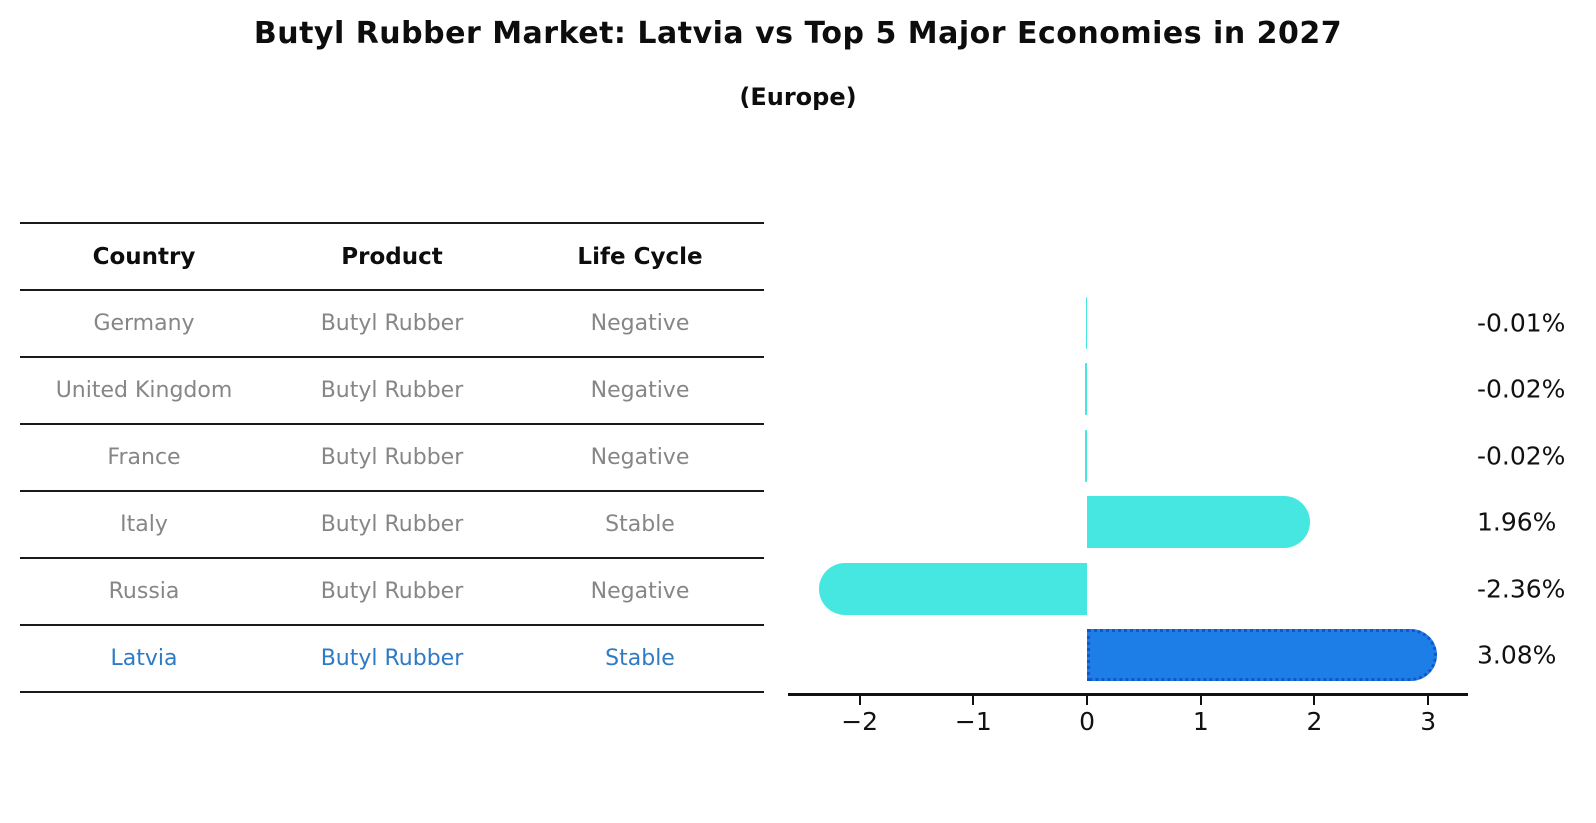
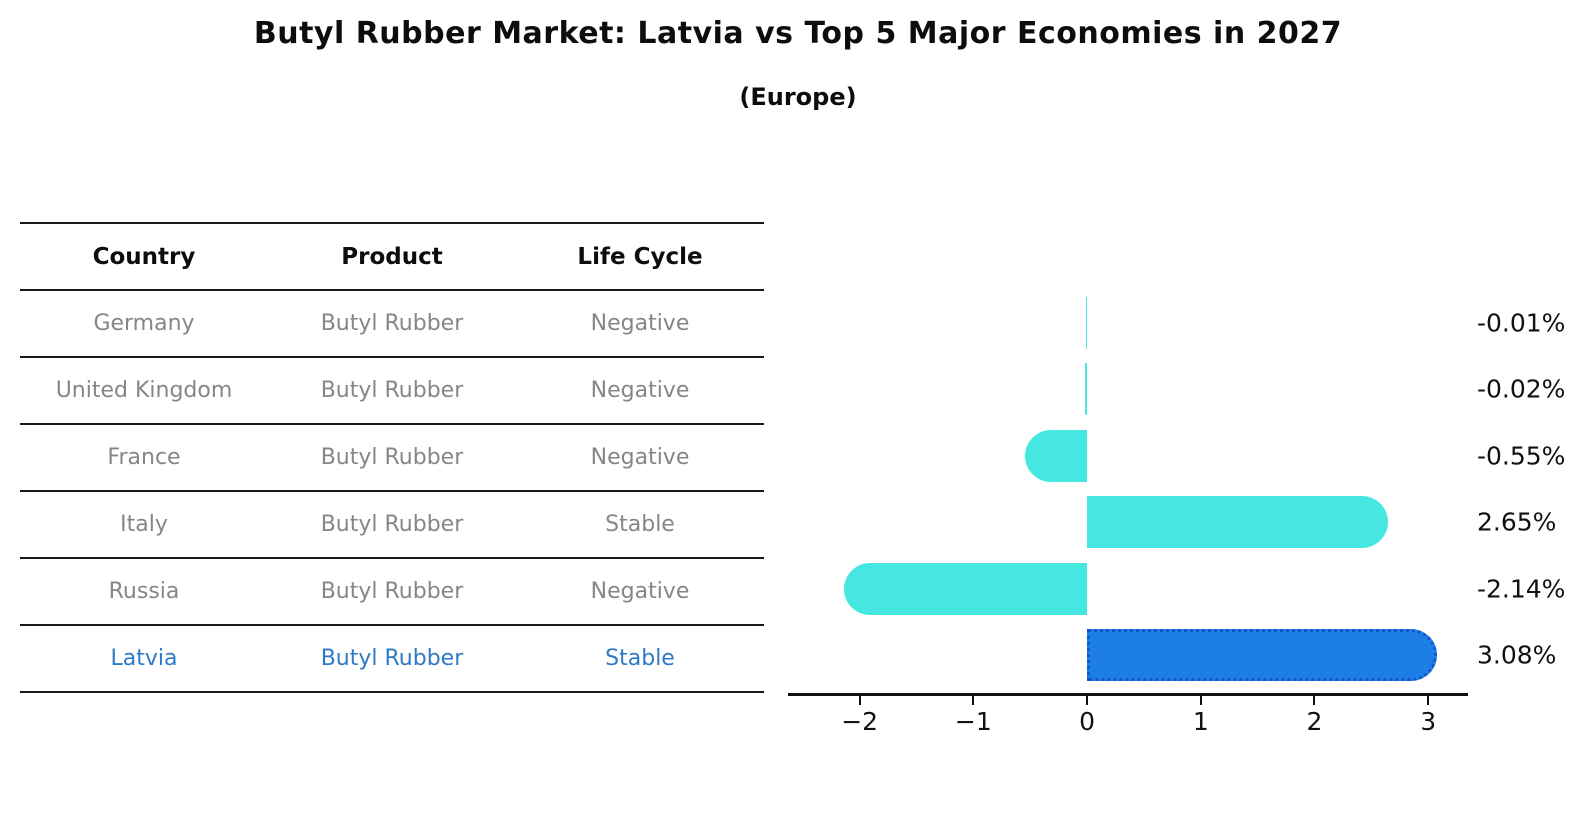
France: -0.02% -> -0.55%
Italy: 1.96% -> 2.65%
Russia: -2.36% -> -2.14%
